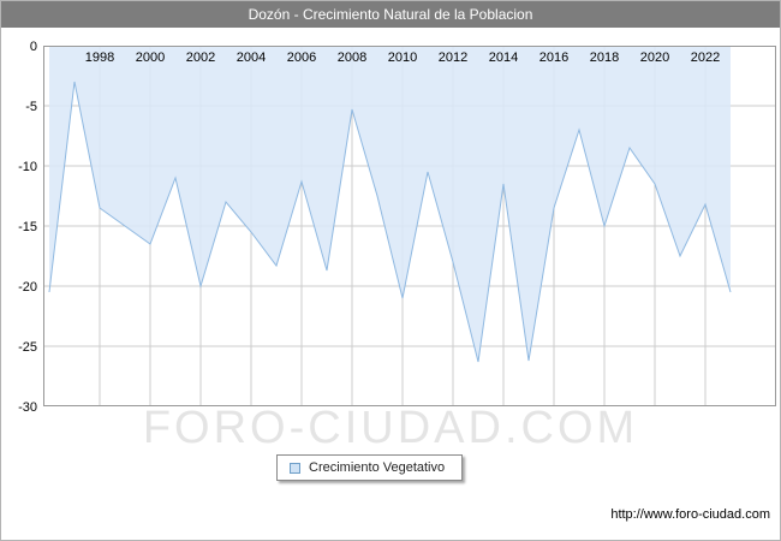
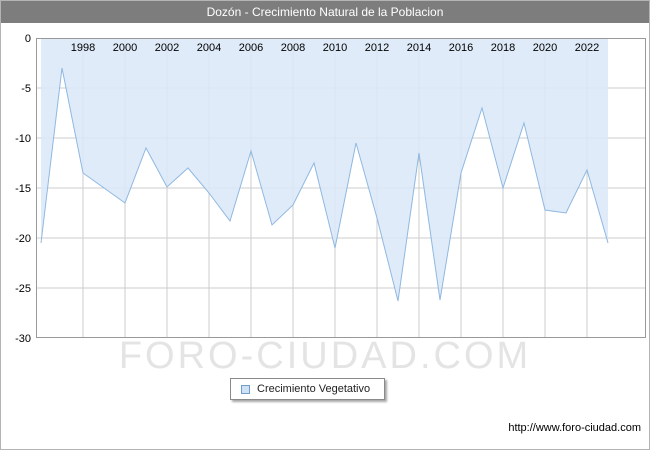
2002: -20.0 -> -14.9
2008: -5.3 -> -16.7
2020: -11.5 -> -17.2
